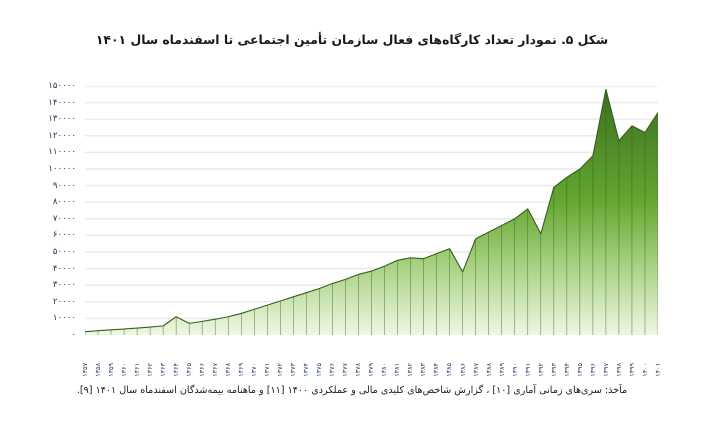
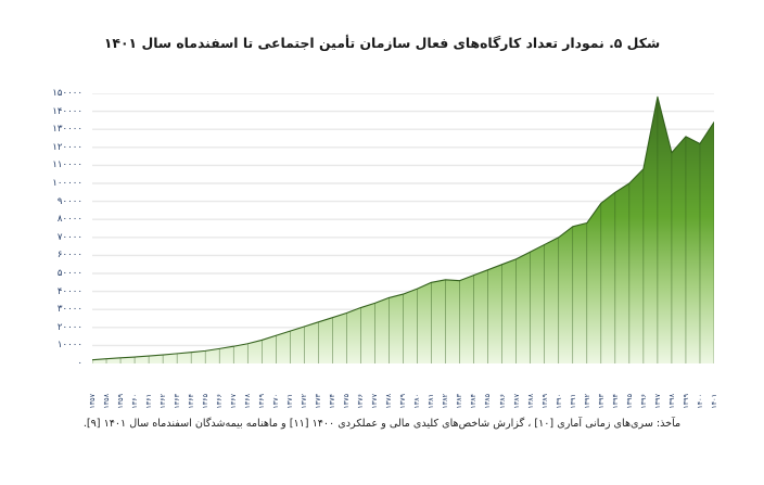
۱۳۶۴: 11000 -> 6000
۱۳۸۶: 38000 -> 55000
۱۳۹۲: 61000 -> 78000
